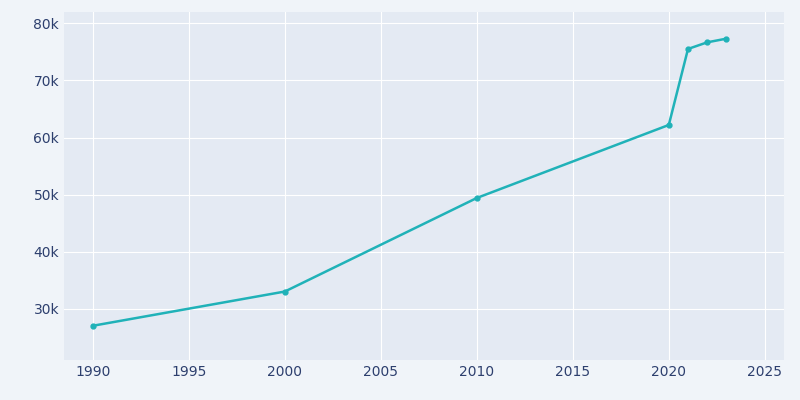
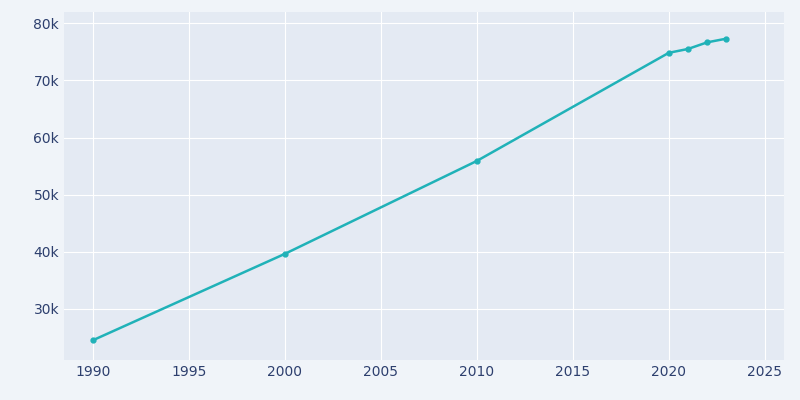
1990: 27.0k -> 24.5k
2000: 33.0k -> 39.6k
2010: 49.4k -> 55.9k
2020: 62.2k -> 74.8k
